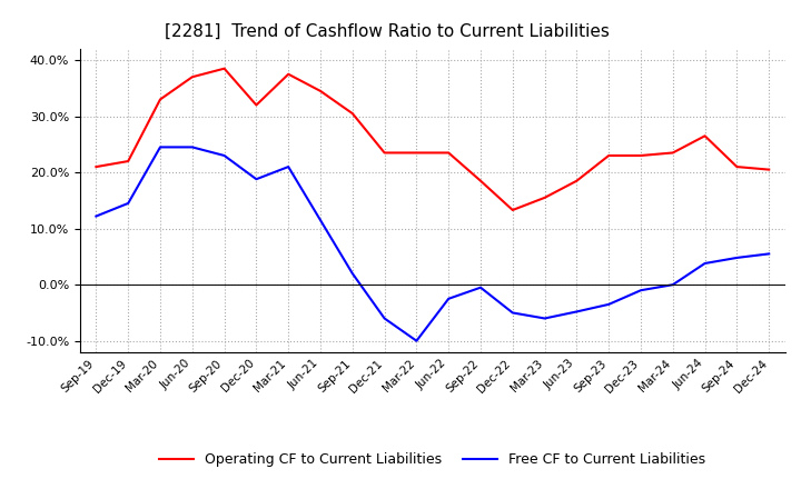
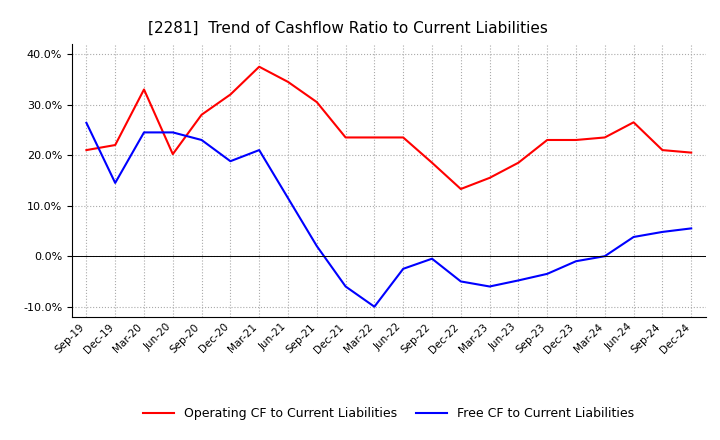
Free CF to Current Liabilities/Sep-19: 12.2% -> 26.4%
Operating CF to Current Liabilities/Jun-20: 37.0% -> 20.2%
Operating CF to Current Liabilities/Sep-20: 38.5% -> 28.0%
